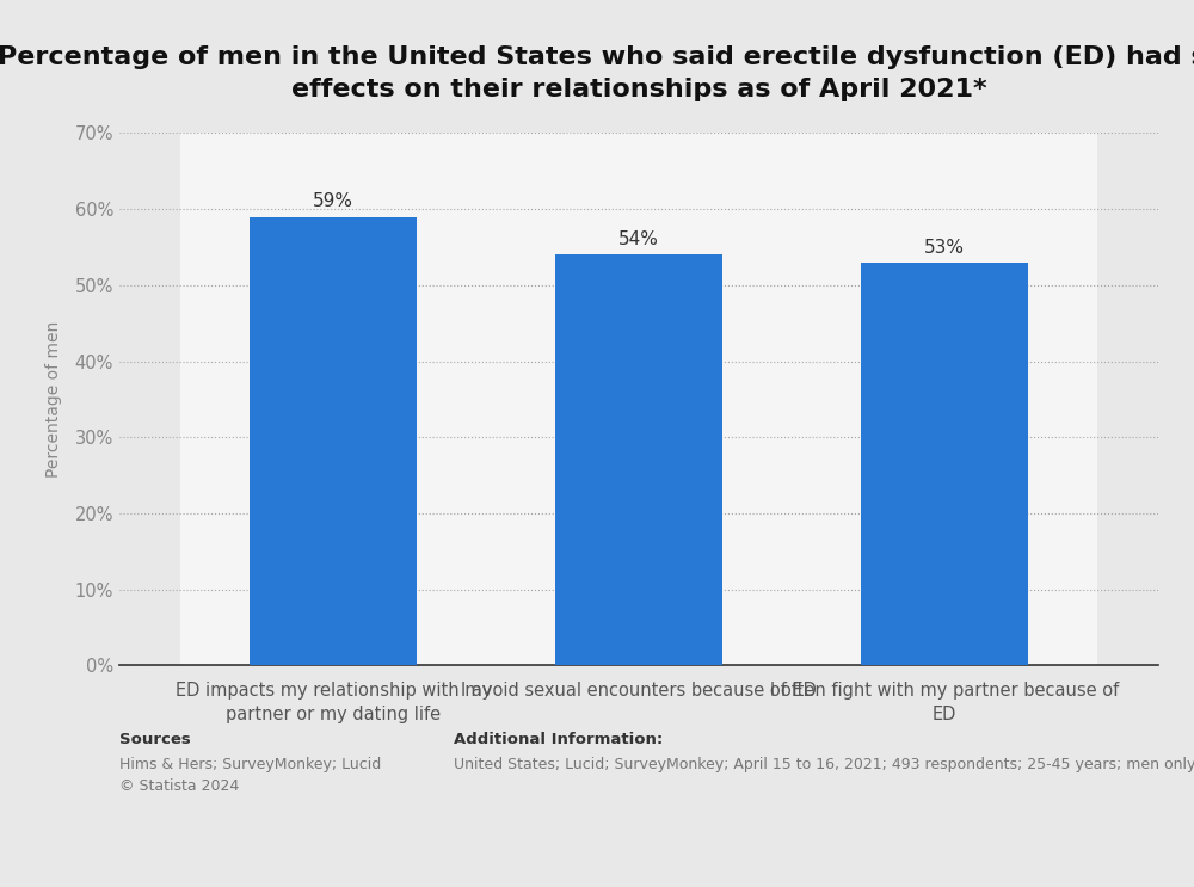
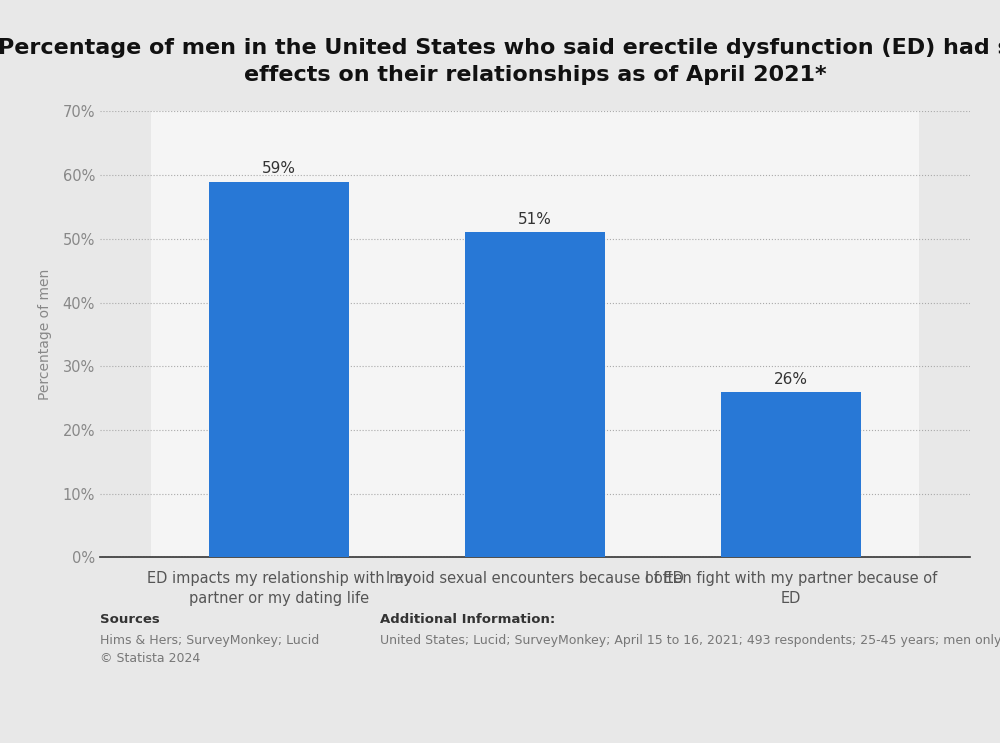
I avoid sexual encounters because of ED: 54% -> 51%
I often fight with my partner because of ED: 53% -> 26%
